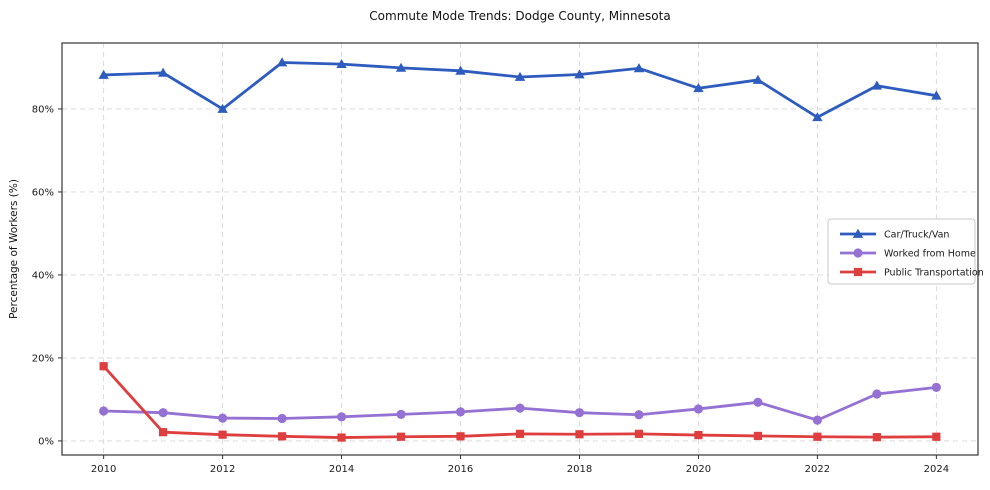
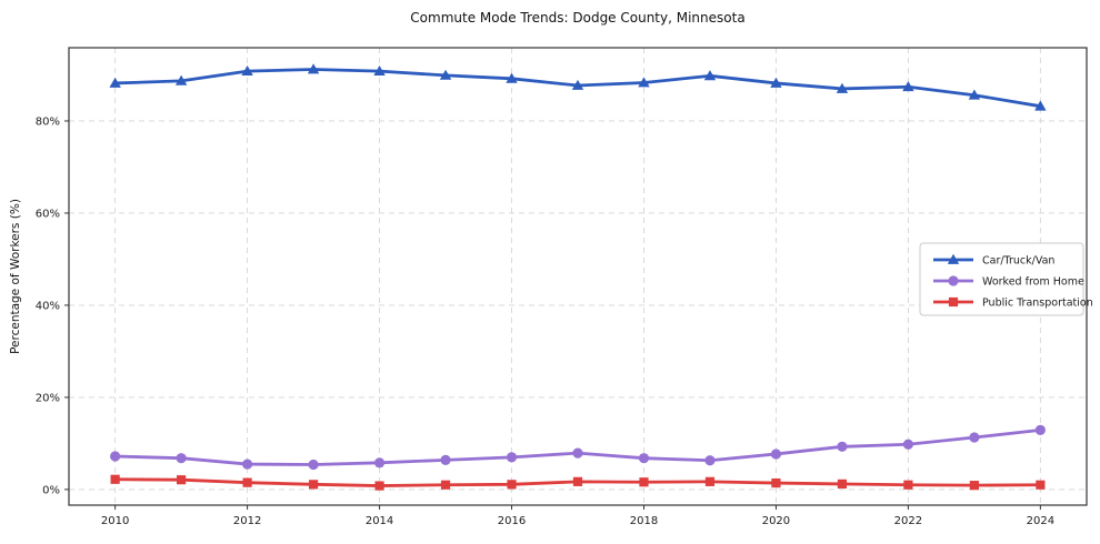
Public Transportation/2010: 18% -> 2%
Car/Truck/Van/2012: 80% -> 91%
Car/Truck/Van/2020: 85% -> 88%
Car/Truck/Van/2022: 78% -> 87%
Worked from Home/2022: 5% -> 10%
